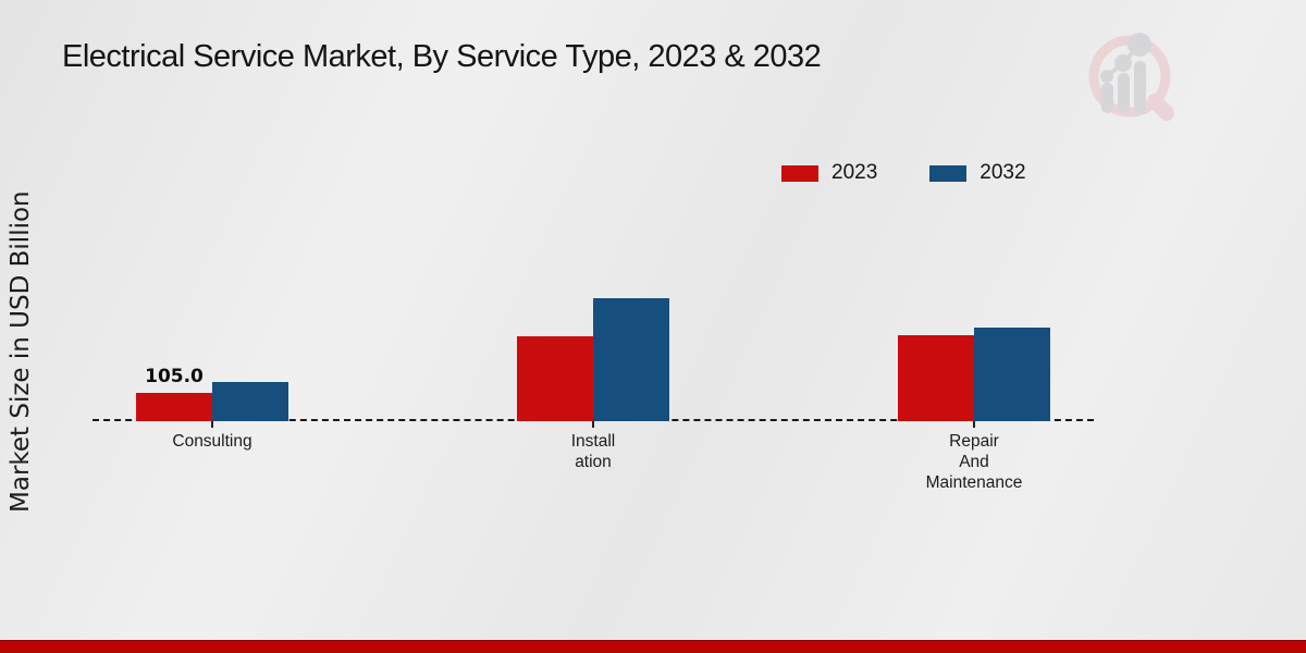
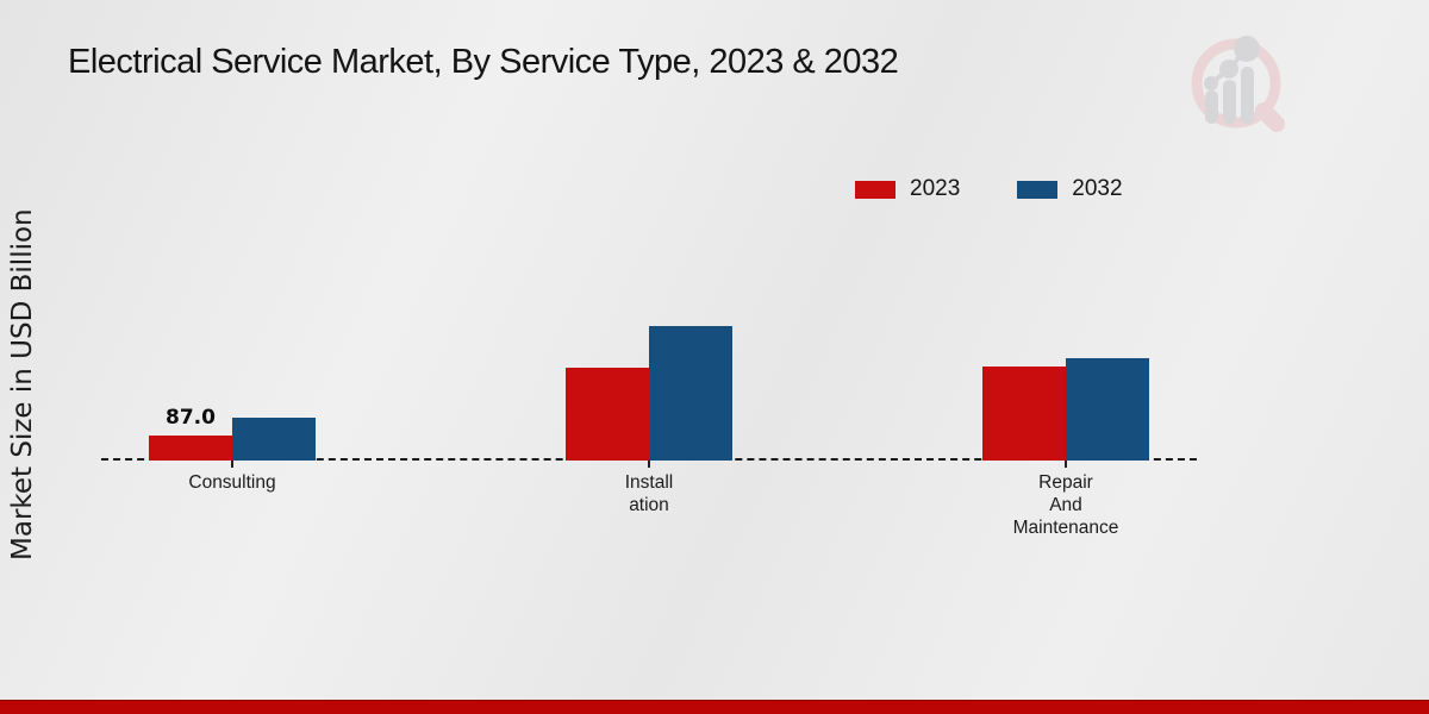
2023/Consulting: 105.0 -> 87.0
